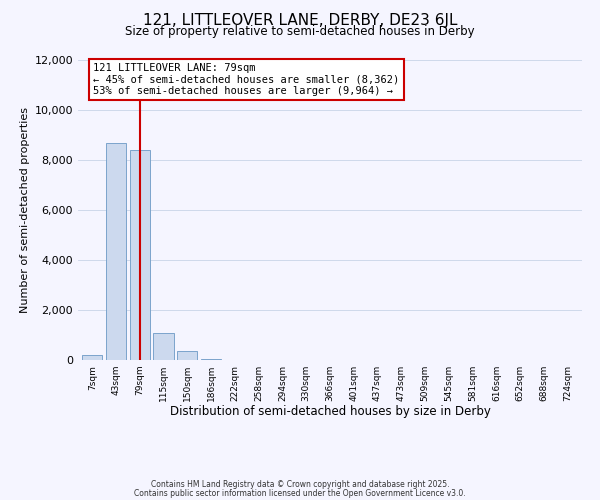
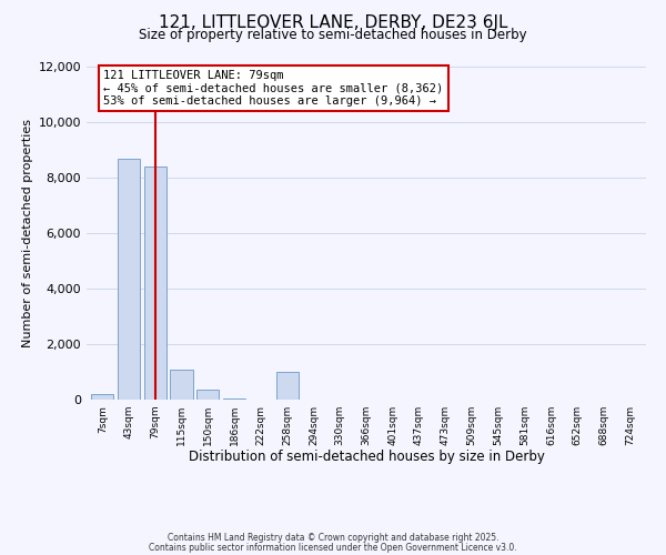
258sqm: 0 -> 1,000
